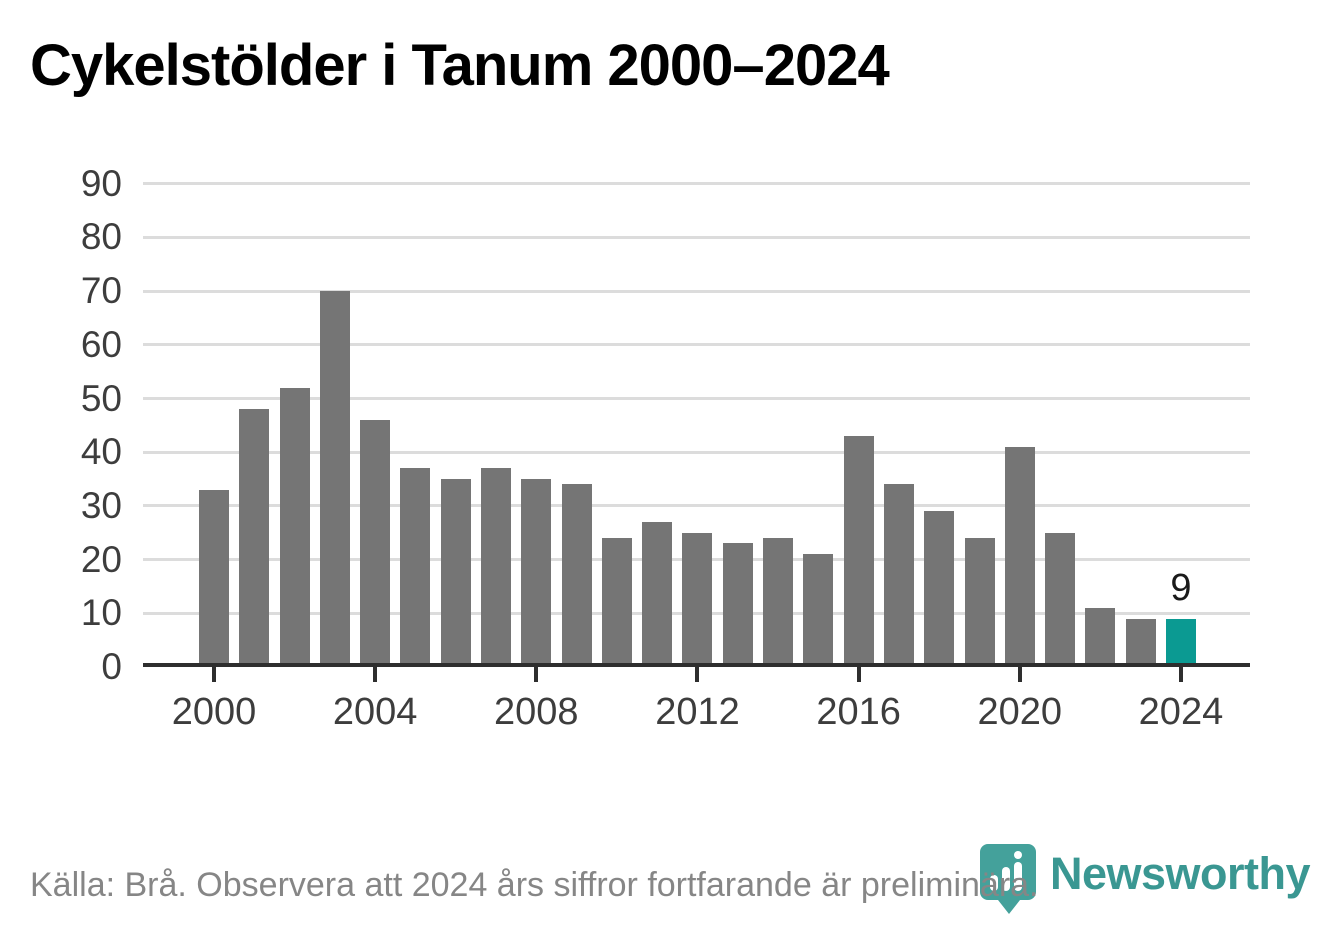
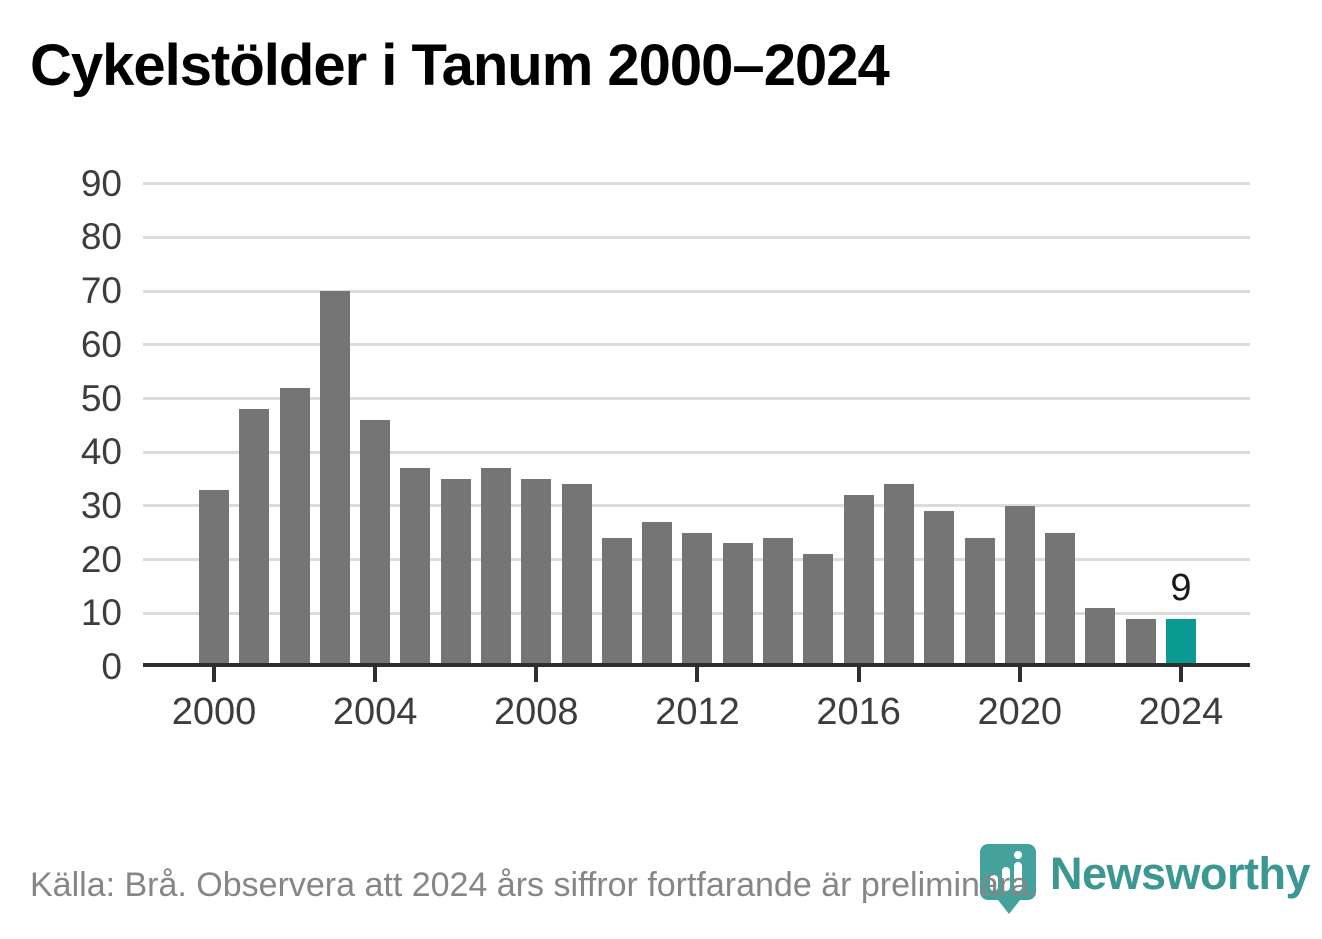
2016: 43 -> 32
2020: 41 -> 30
